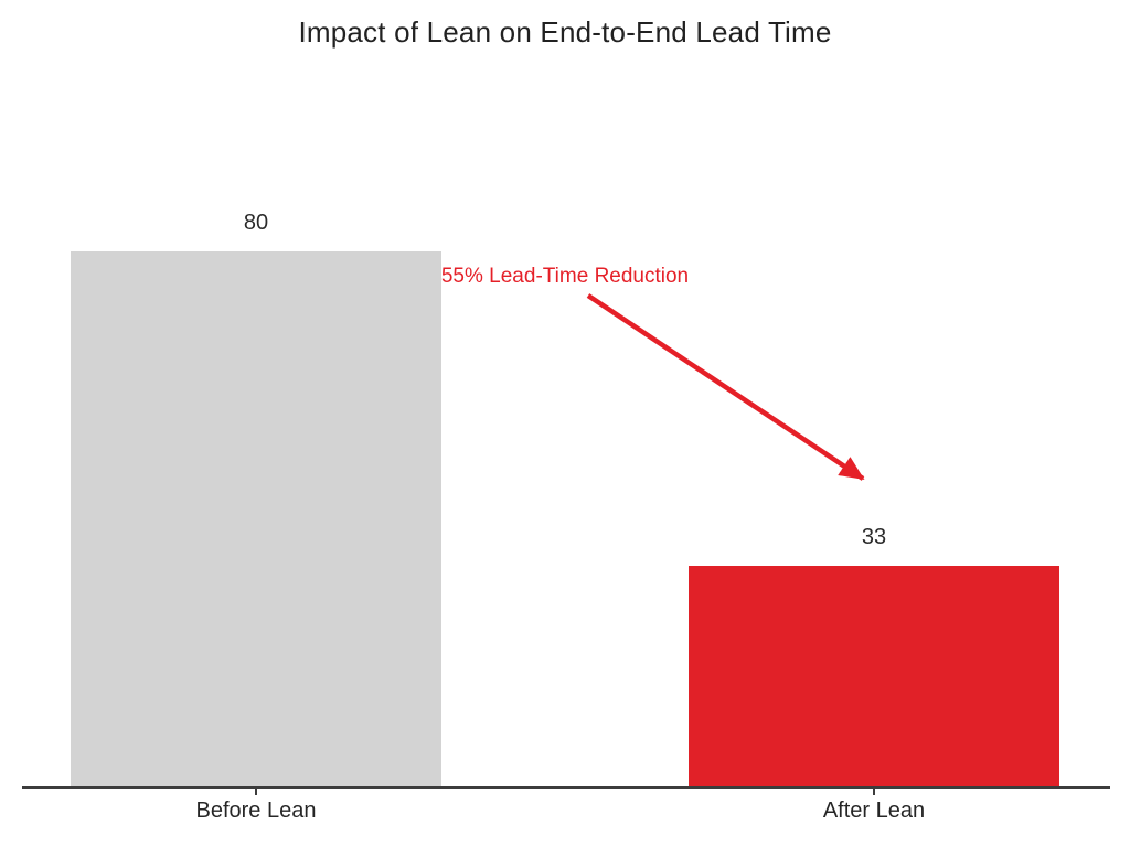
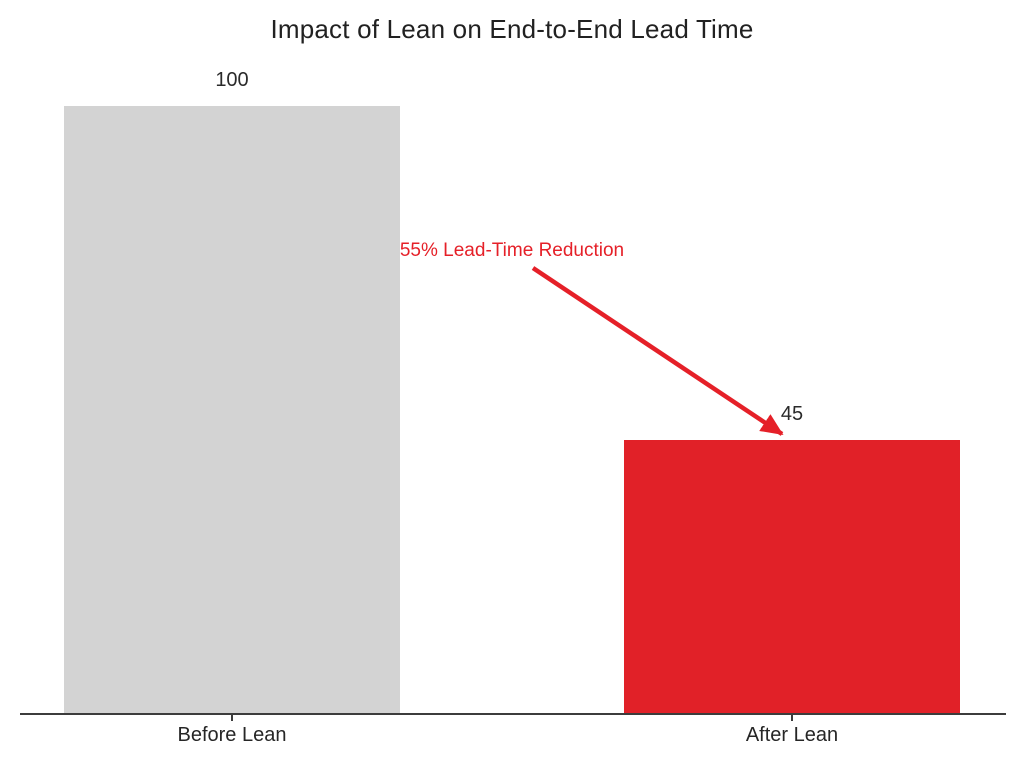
Before Lean: 80 -> 100
After Lean: 33 -> 45
